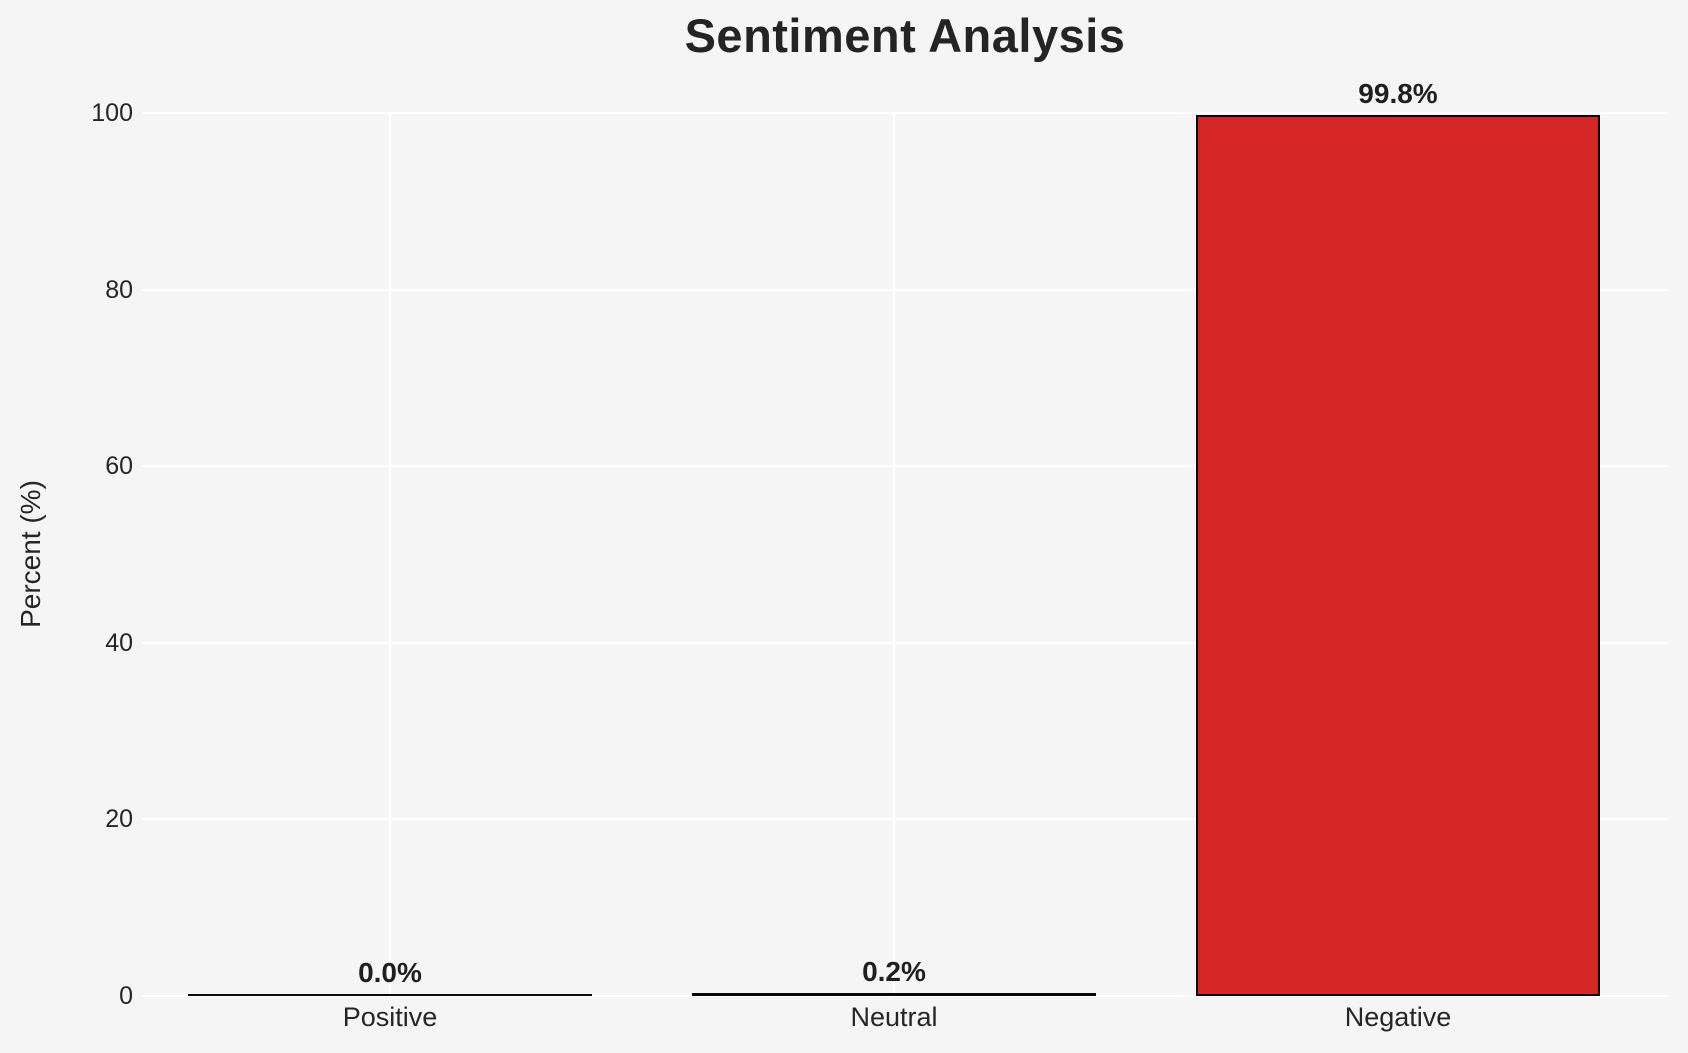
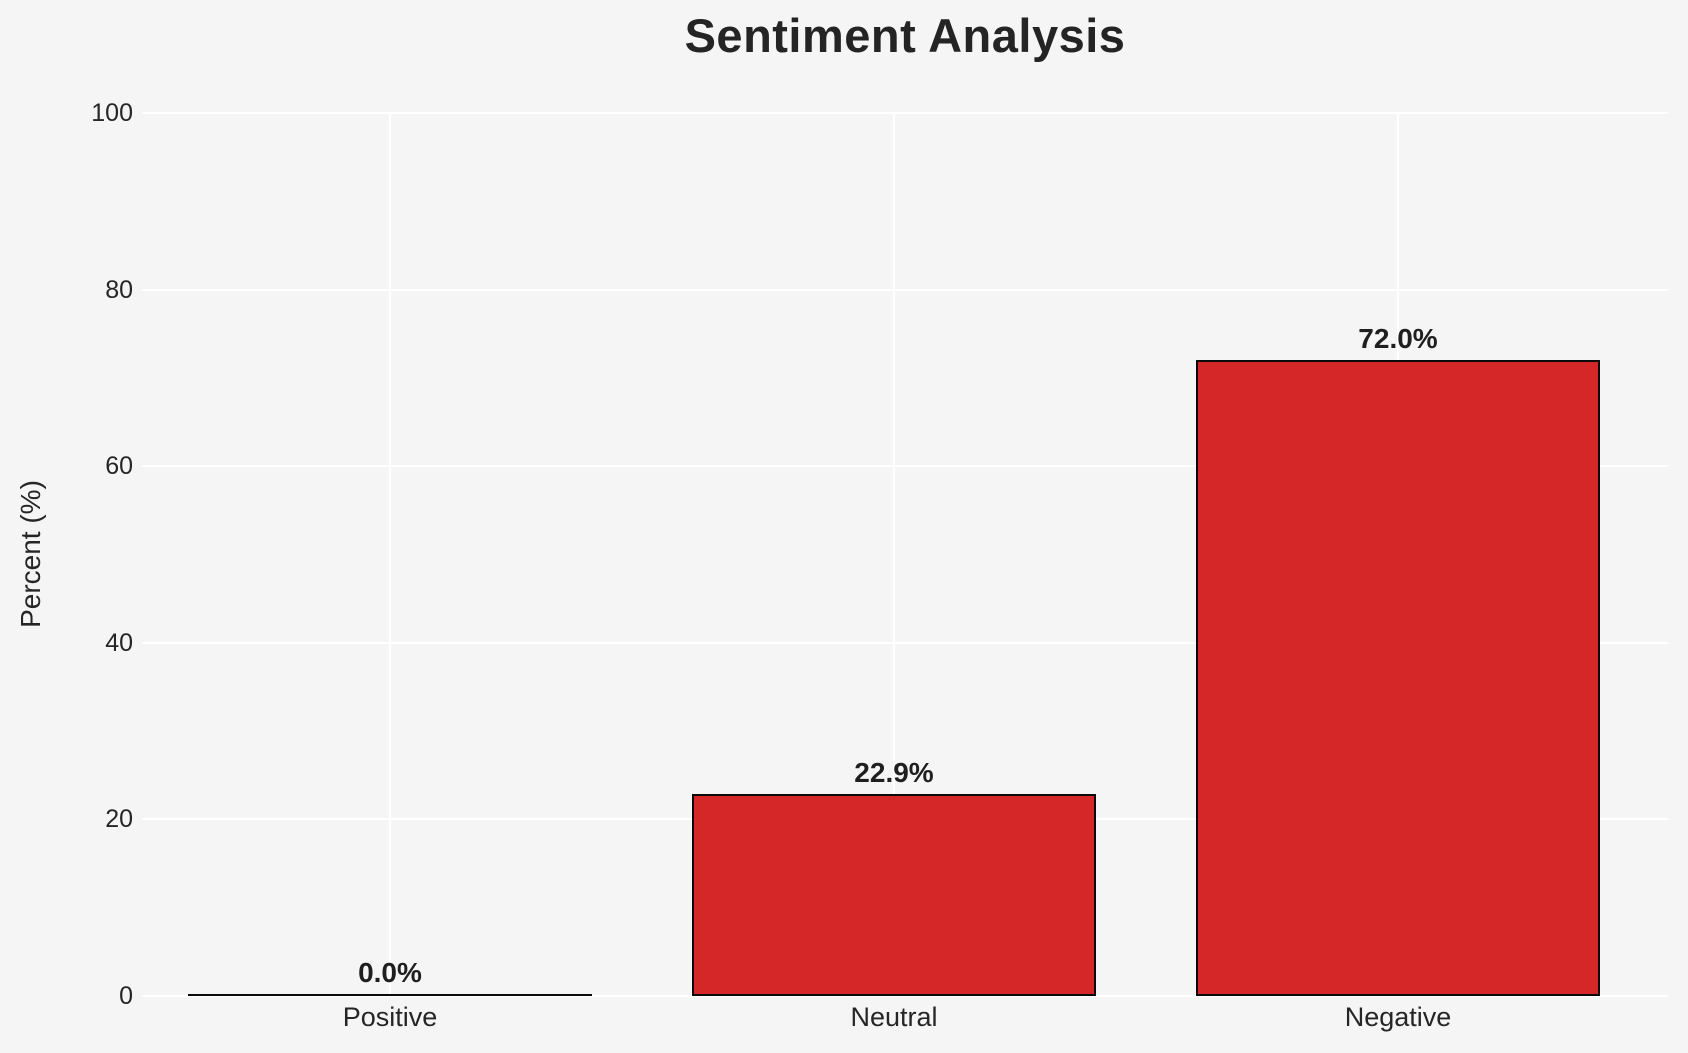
Neutral: 0.2% -> 22.9%
Negative: 99.8% -> 72.0%
